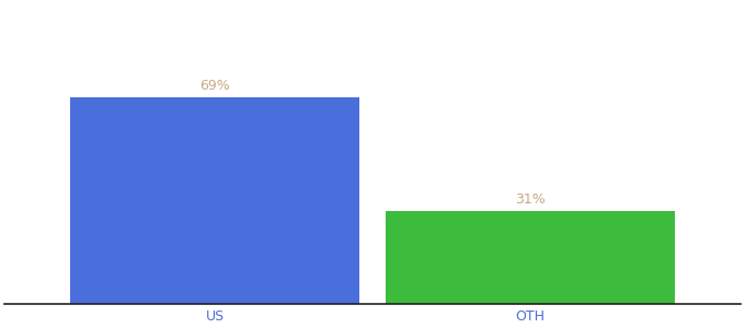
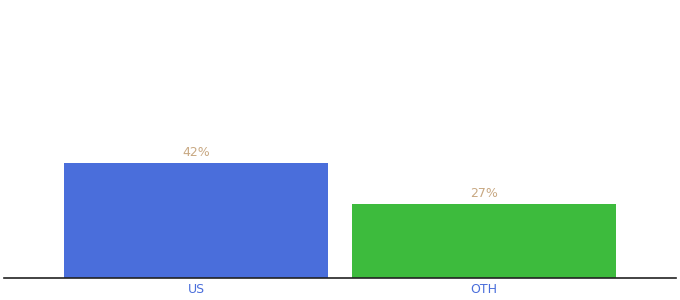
US: 69% -> 42%
OTH: 31% -> 27%
